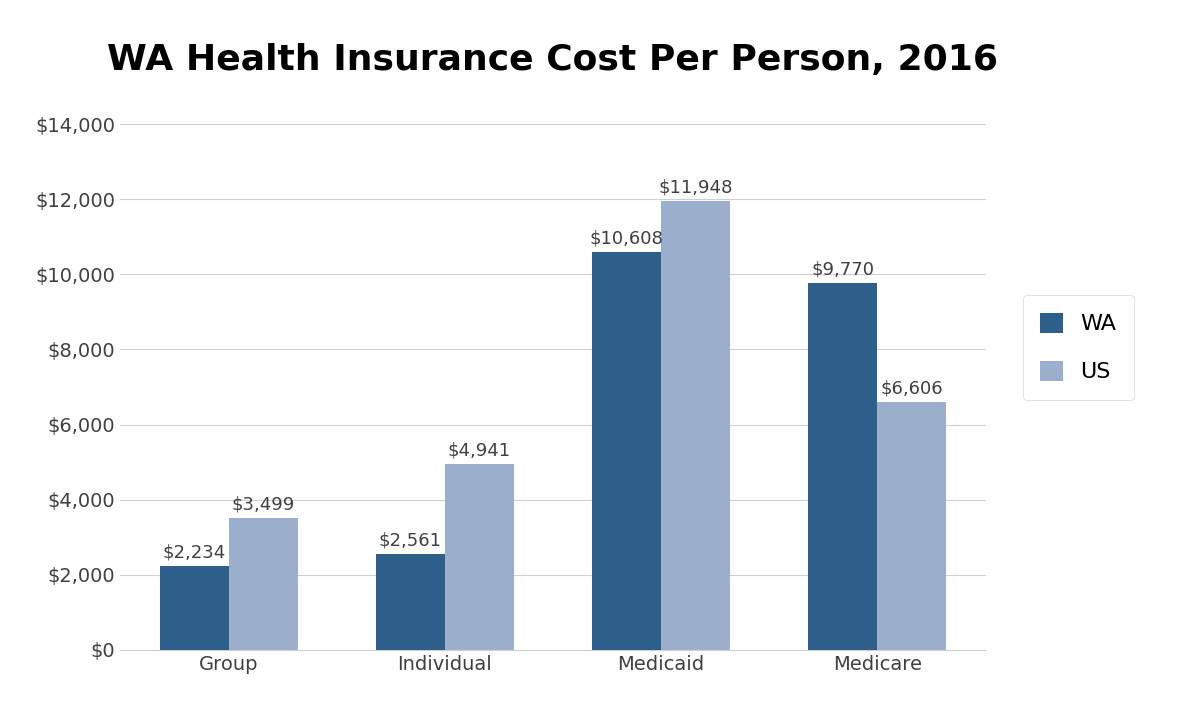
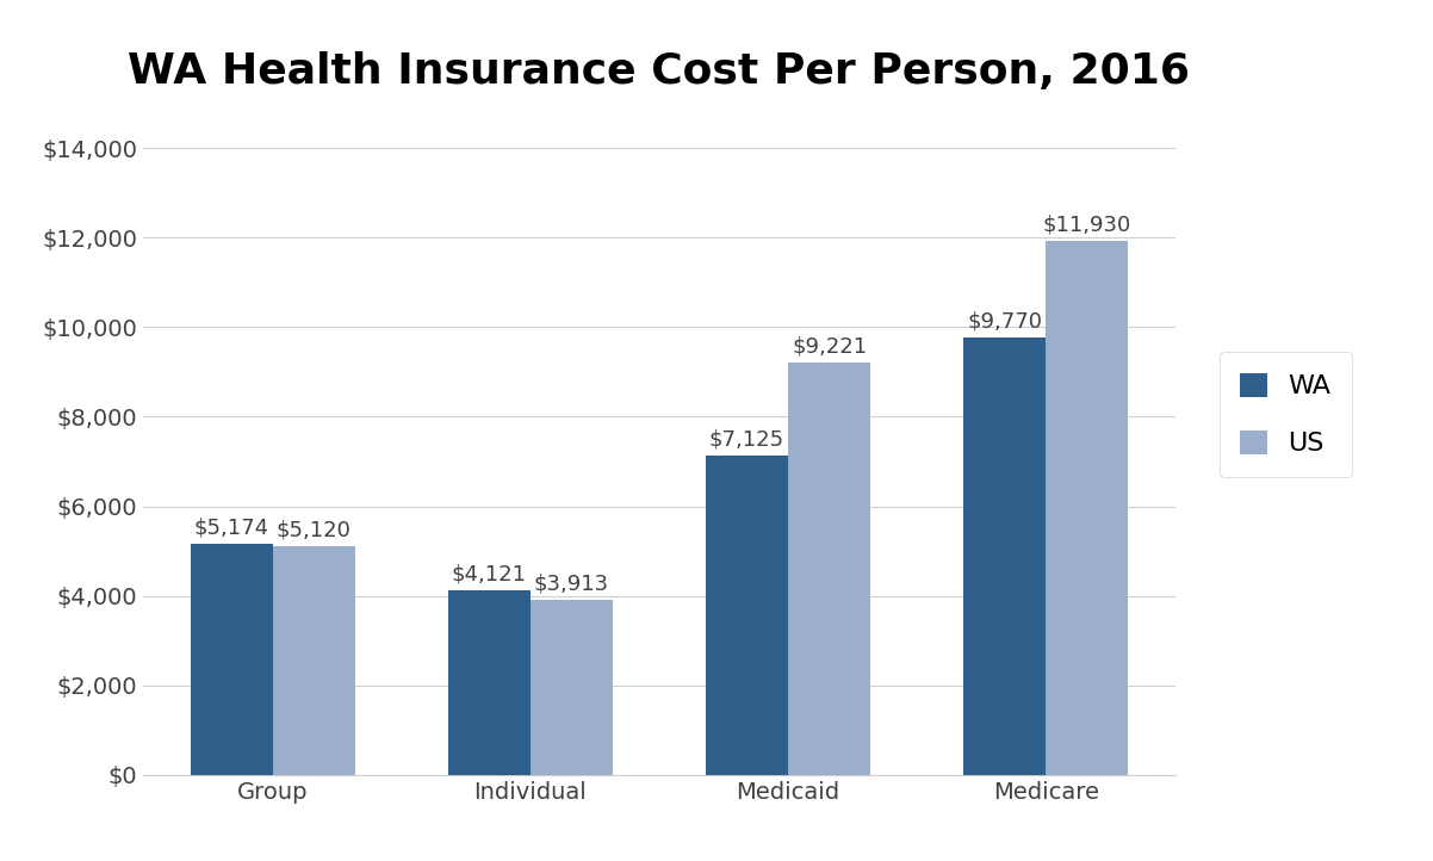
WA/Group: $2,234 -> $5,174
US/Group: $3,499 -> $5,120
WA/Individual: $2,561 -> $4,121
US/Individual: $4,941 -> $3,913
WA/Medicaid: $10,608 -> $7,125
US/Medicaid: $11,948 -> $9,221
US/Medicare: $6,606 -> $11,930
